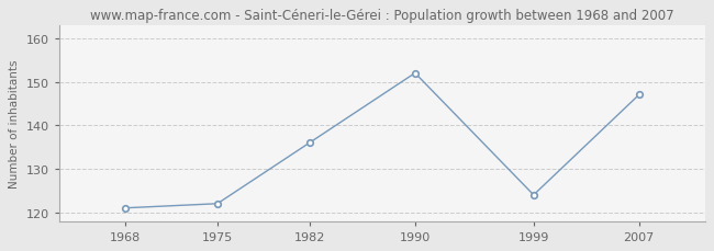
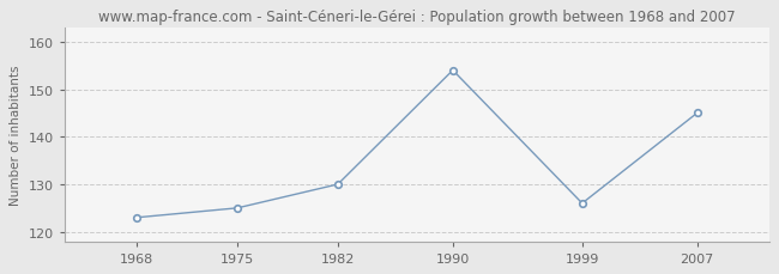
1968: 121 -> 123
1975: 122 -> 125
1982: 136 -> 130
1990: 152 -> 154
1999: 124 -> 126
2007: 147 -> 145
